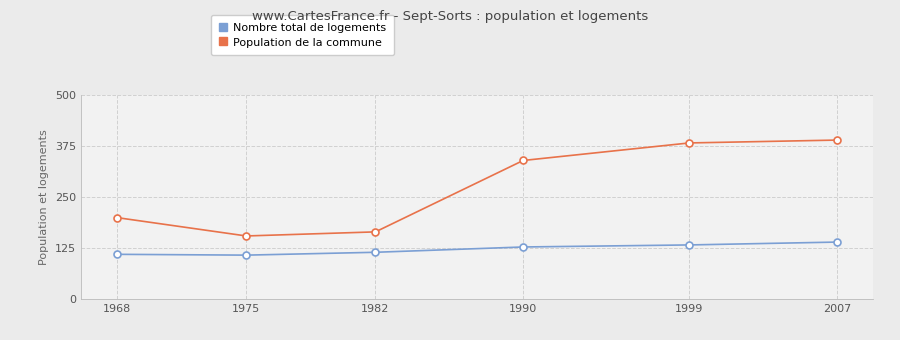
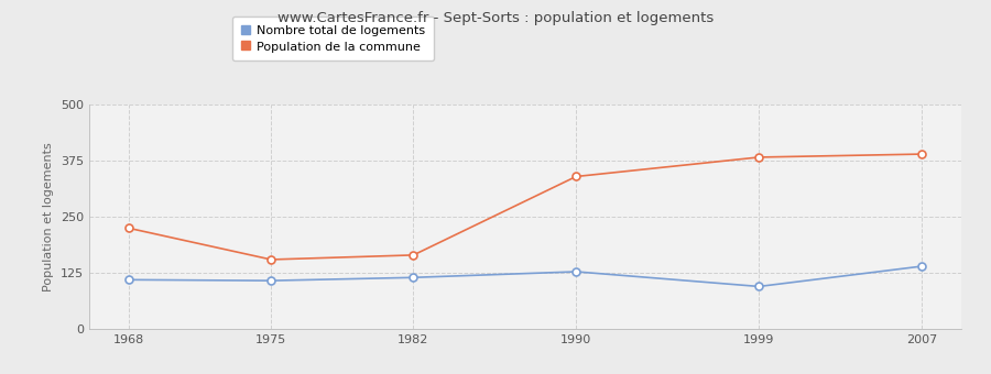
Population de la commune/1968: 200 -> 225
Nombre total de logements/1999: 133 -> 95
